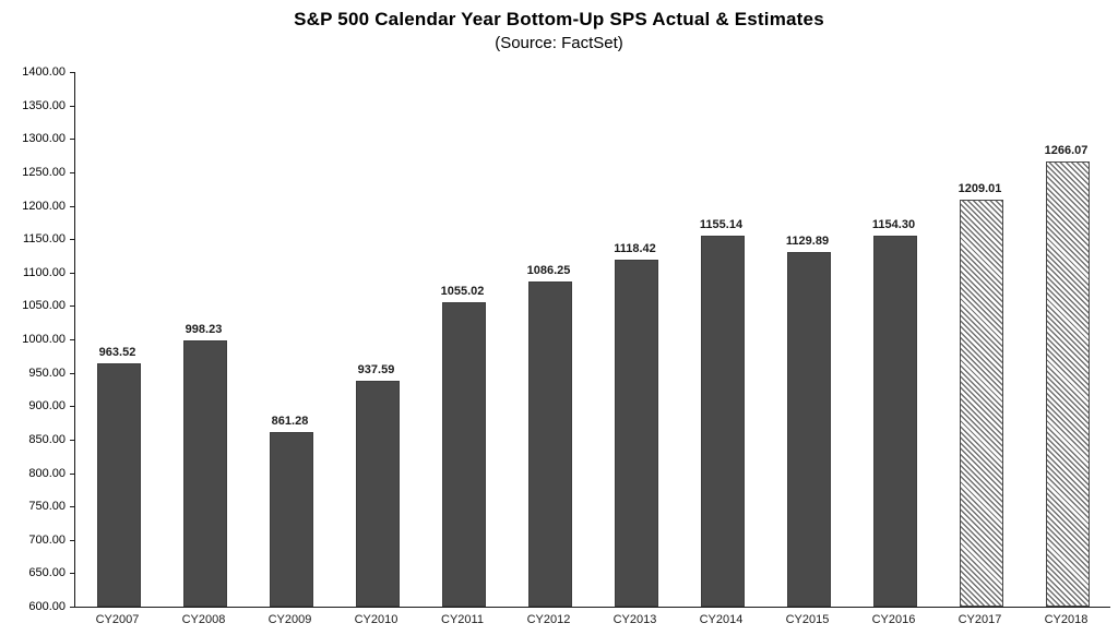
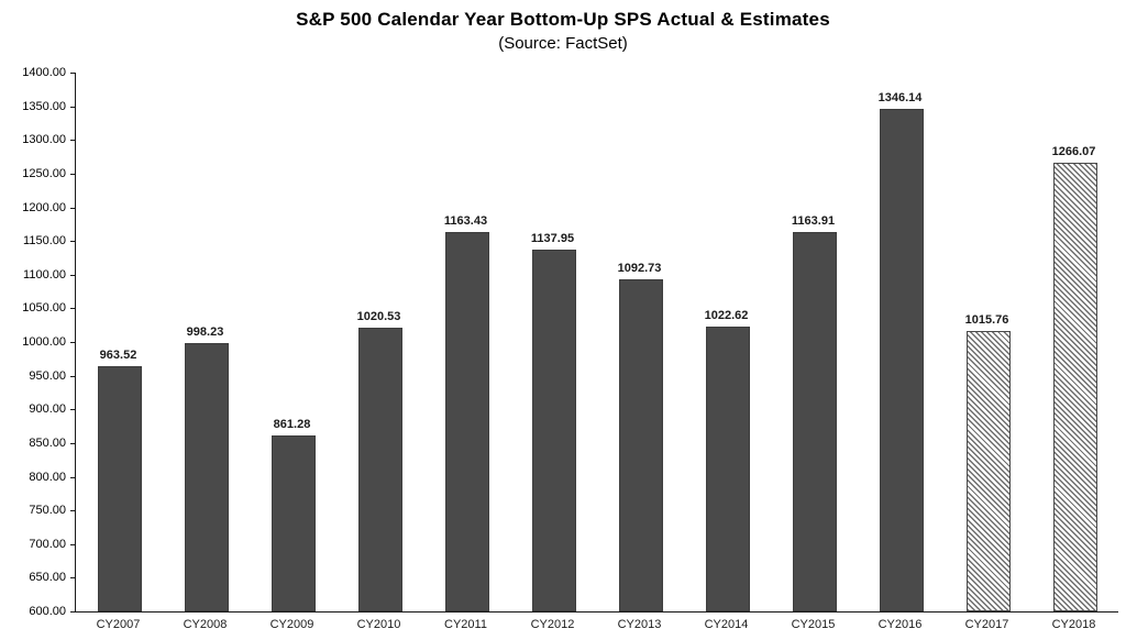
CY2010: 937.59 -> 1020.53
CY2011: 1055.02 -> 1163.43
CY2012: 1086.25 -> 1137.95
CY2013: 1118.42 -> 1092.73
CY2014: 1155.14 -> 1022.62
CY2015: 1129.89 -> 1163.91
CY2016: 1154.30 -> 1346.14
CY2017: 1209.01 -> 1015.76
